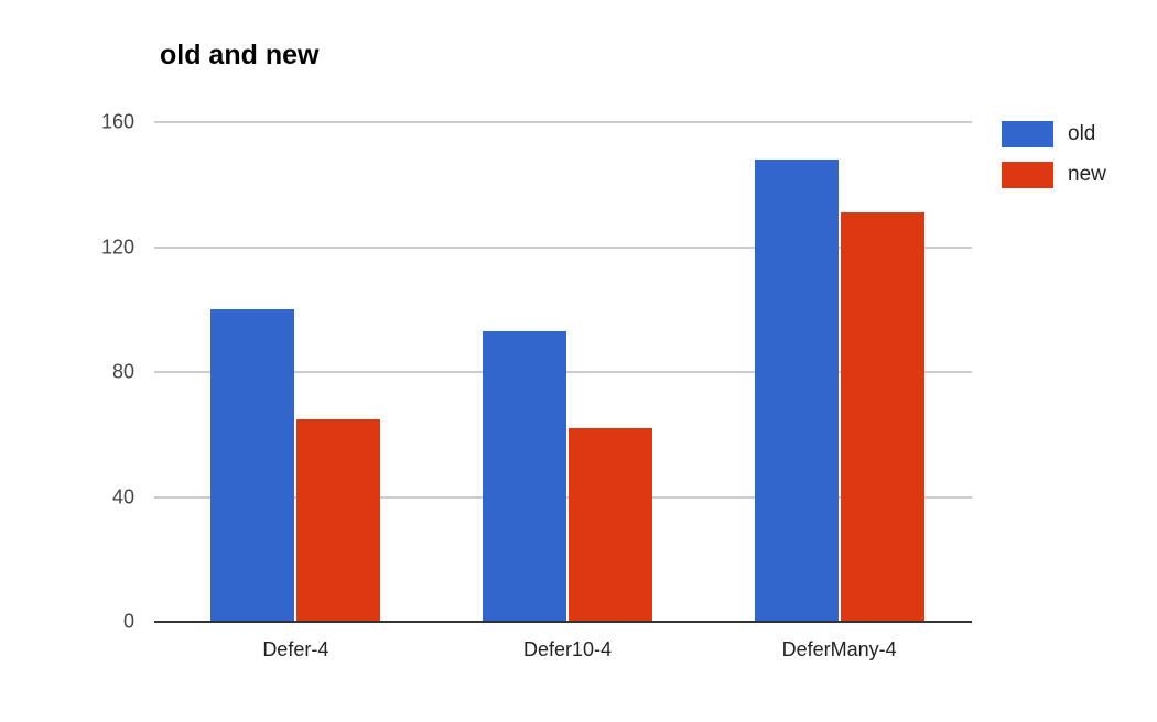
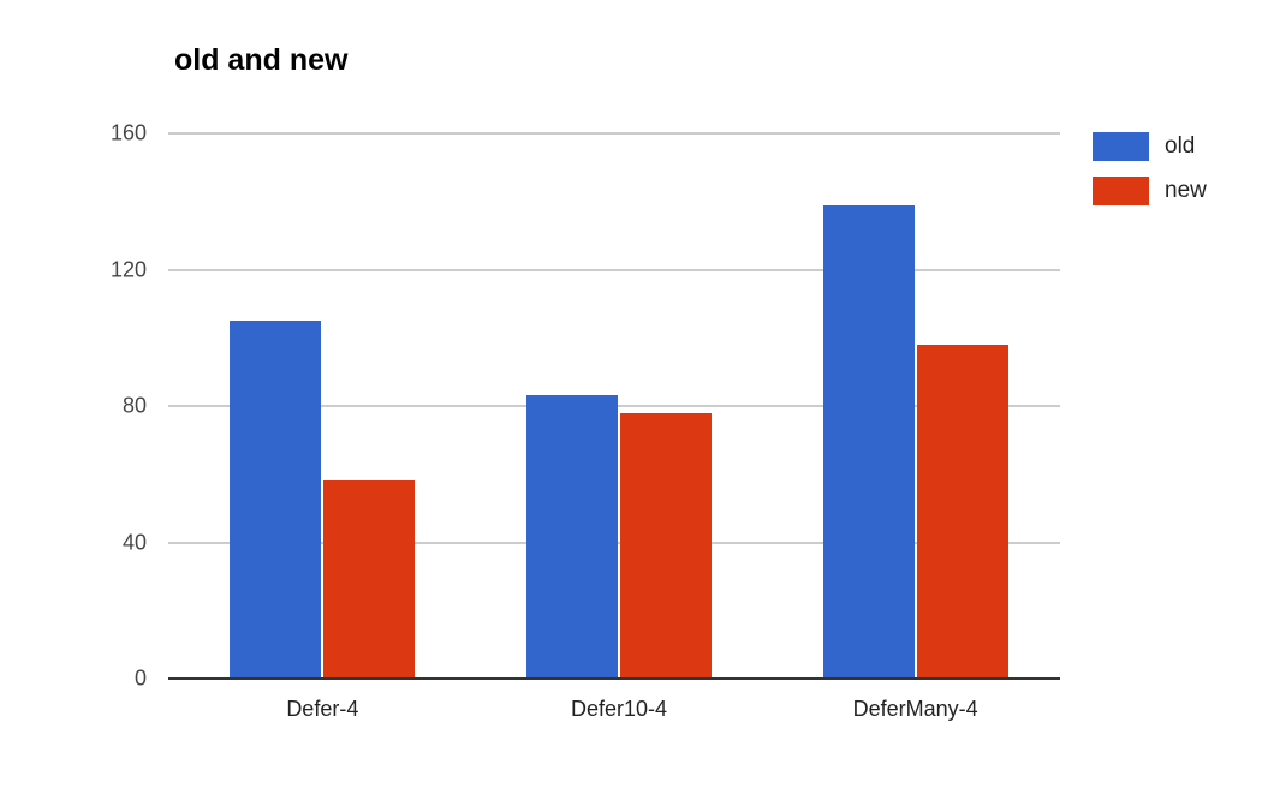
old/Defer-4: 100 -> 105
new/Defer-4: 65 -> 58
old/Defer10-4: 93 -> 83
new/Defer10-4: 62 -> 78
old/DeferMany-4: 148 -> 139
new/DeferMany-4: 131 -> 98
